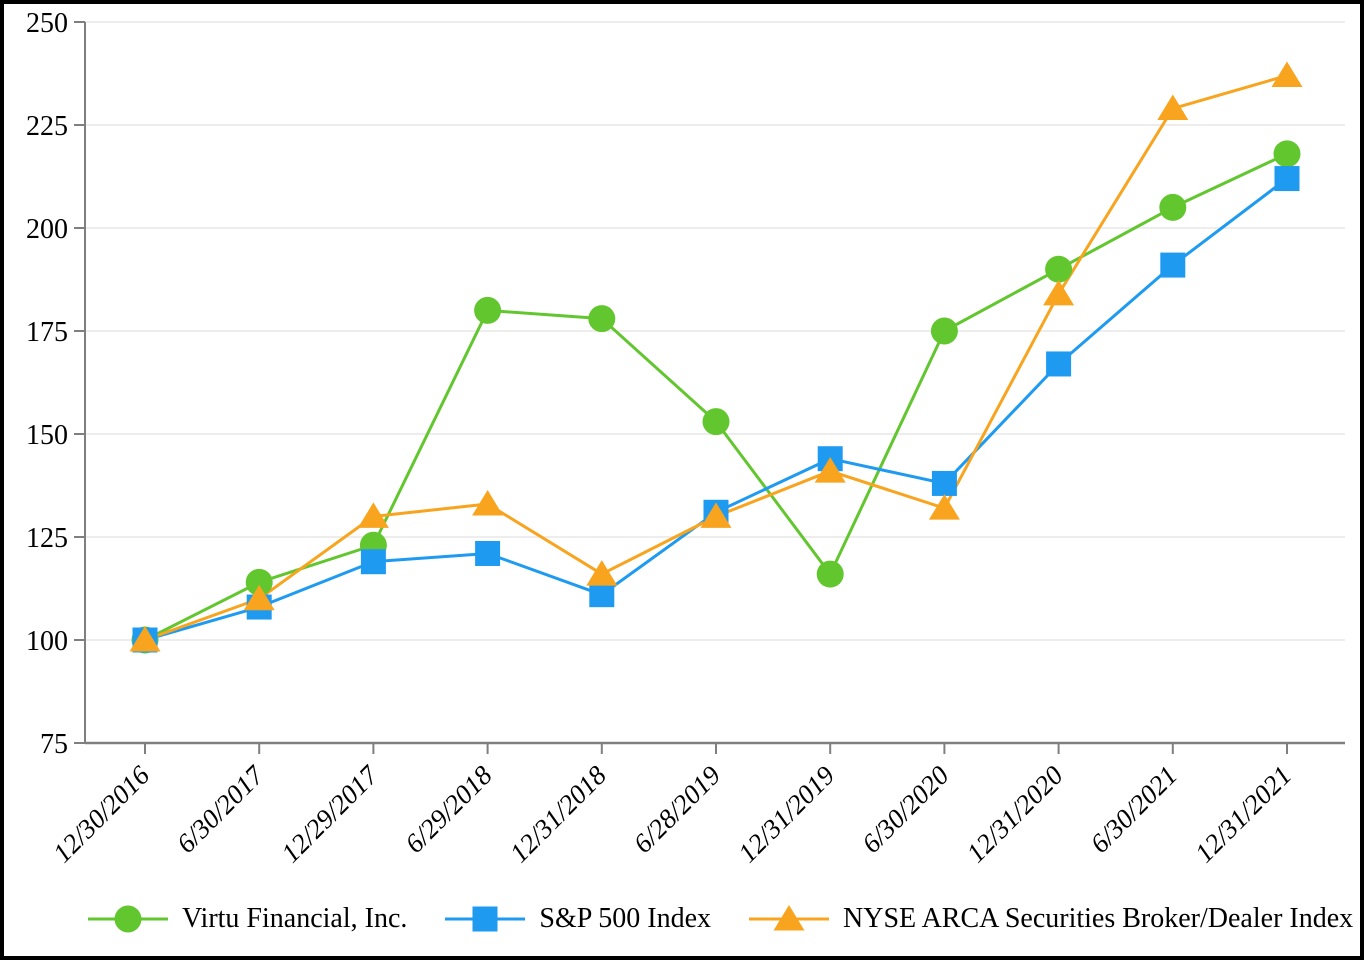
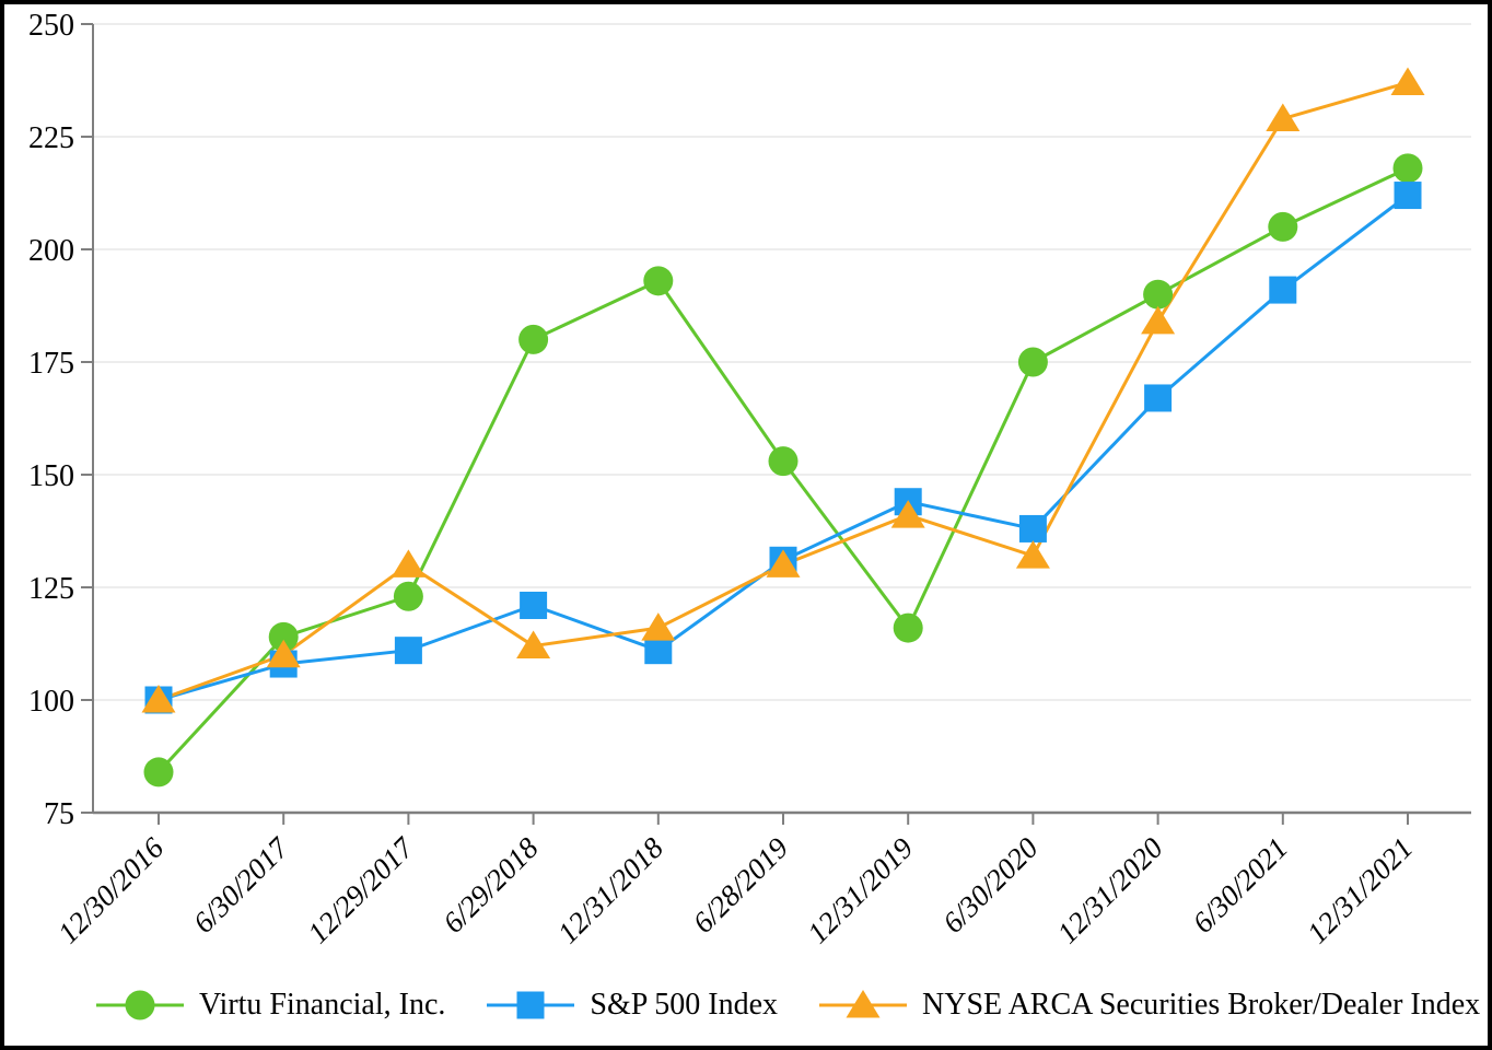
Virtu Financial, Inc./12/30/2016: 100 -> 84
S&P 500 Index/12/29/2017: 119 -> 111
NYSE ARCA Securities Broker/Dealer Index/6/29/2018: 133 -> 112
Virtu Financial, Inc./12/31/2018: 178 -> 193
